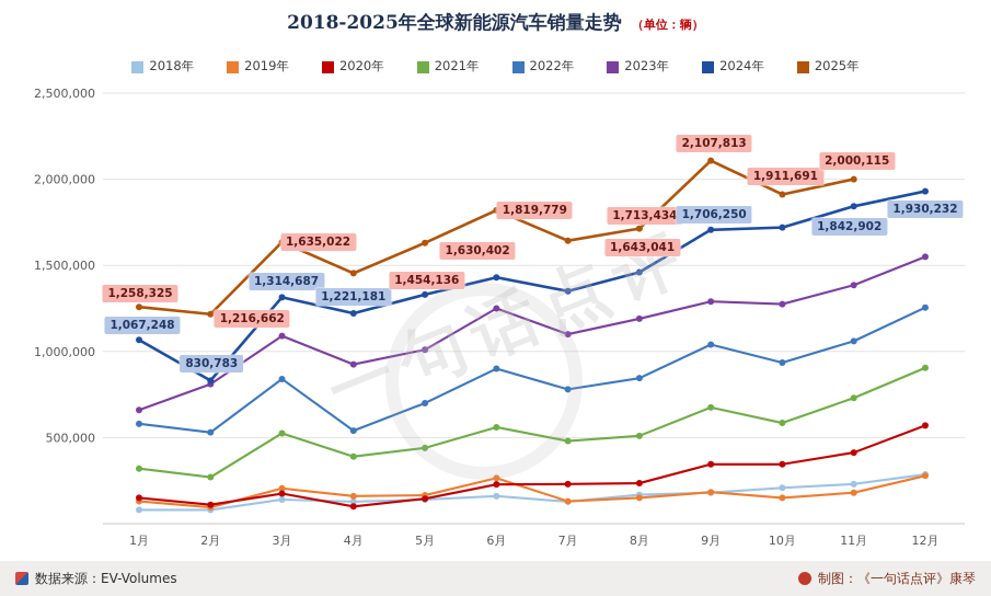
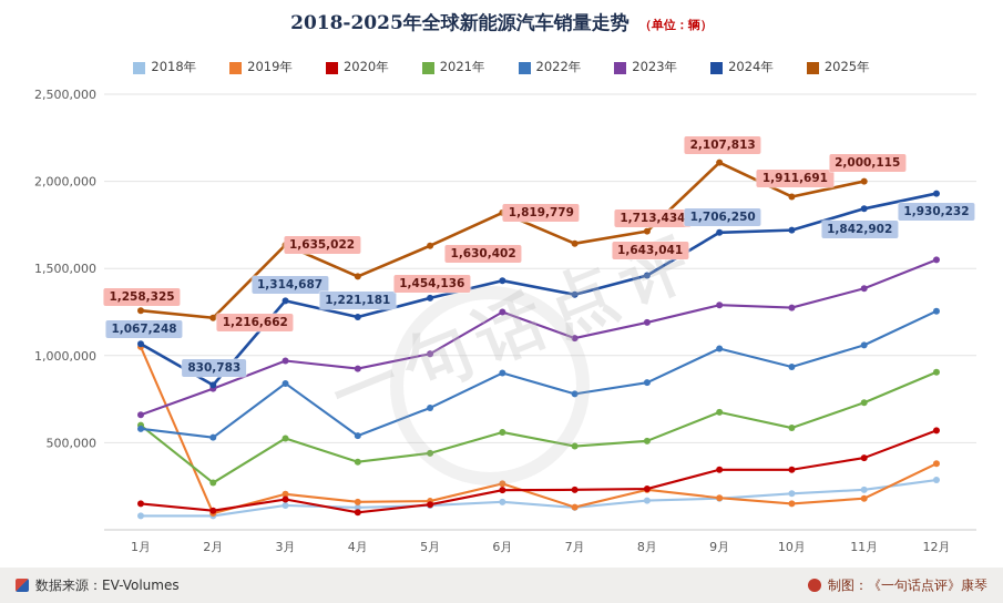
2019年/1月: 130000 -> 1050000
2021年/1月: 320000 -> 600000
2023年/3月: 1090000 -> 970000
2019年/8月: 150000 -> 230000
2019年/12月: 280000 -> 380000
